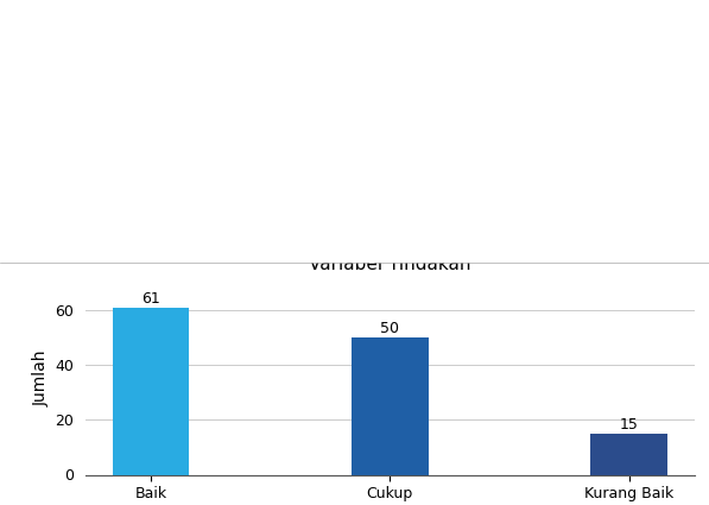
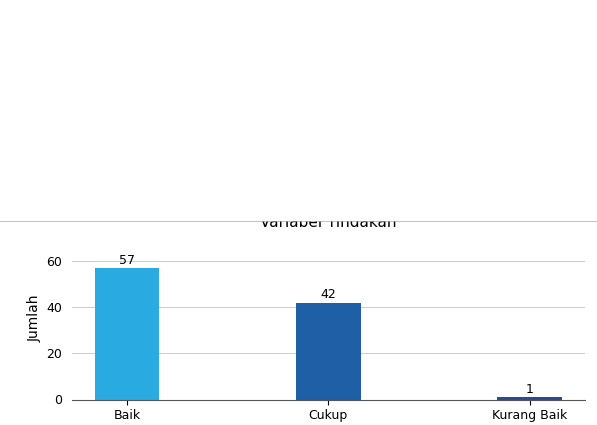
Baik: 61 -> 57
Cukup: 50 -> 42
Kurang Baik: 15 -> 1
